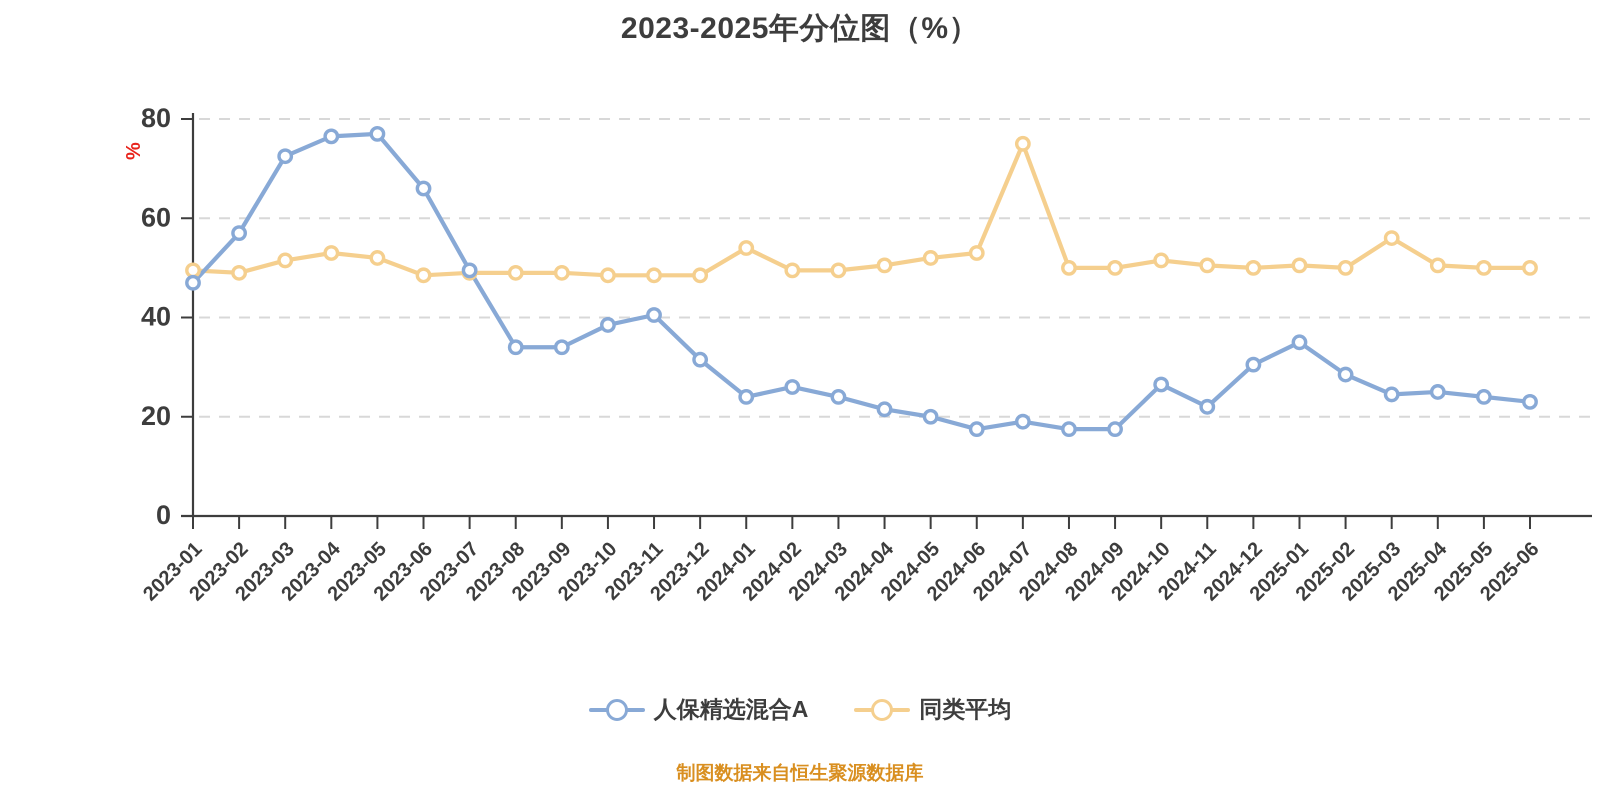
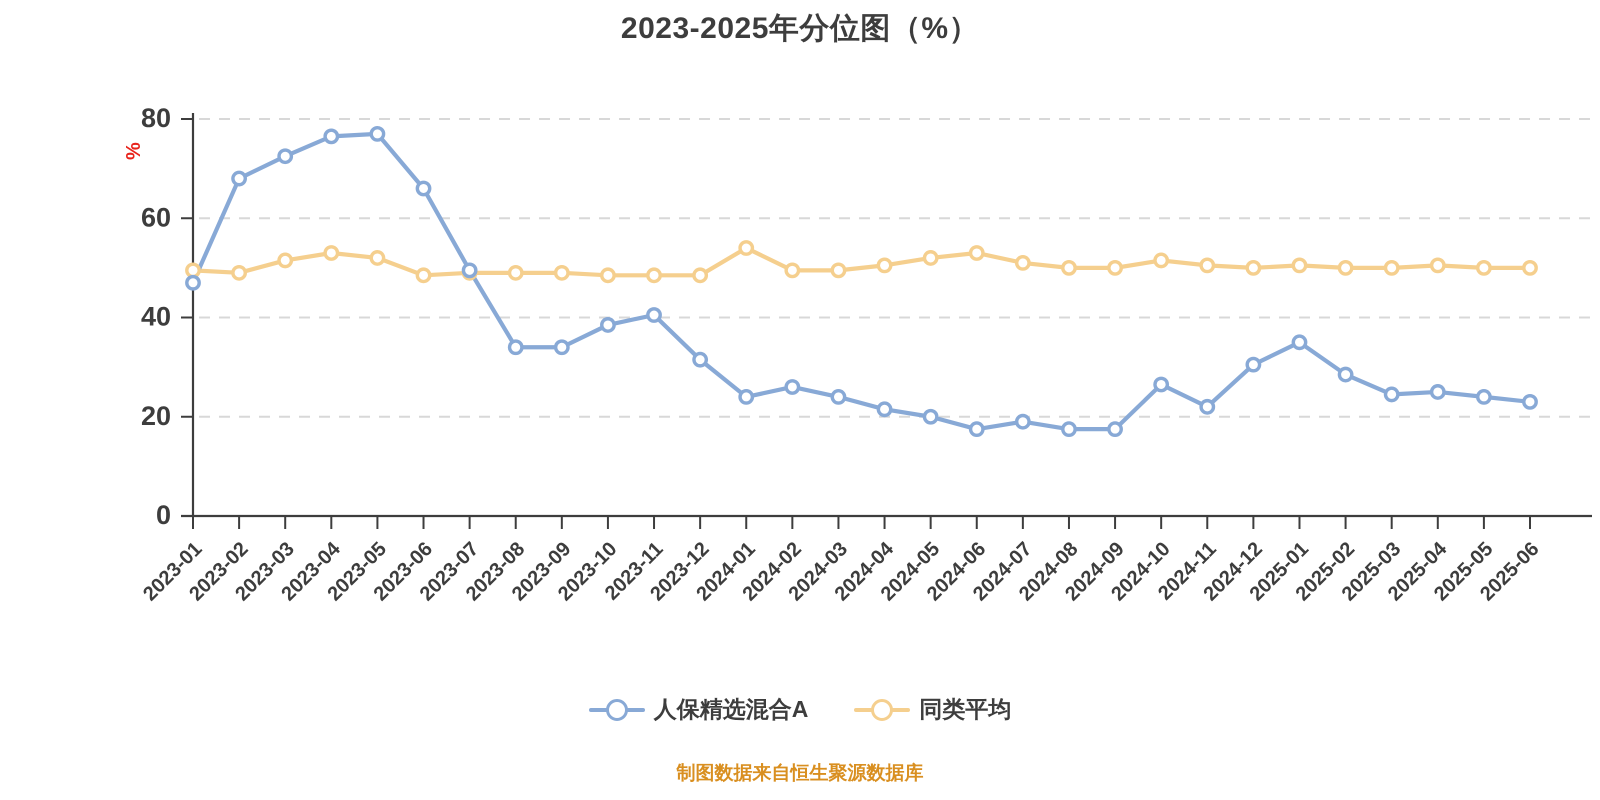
人保精选混合A/2023-02: 57 -> 68
同类平均/2024-07: 75 -> 51
同类平均/2025-03: 56 -> 50
